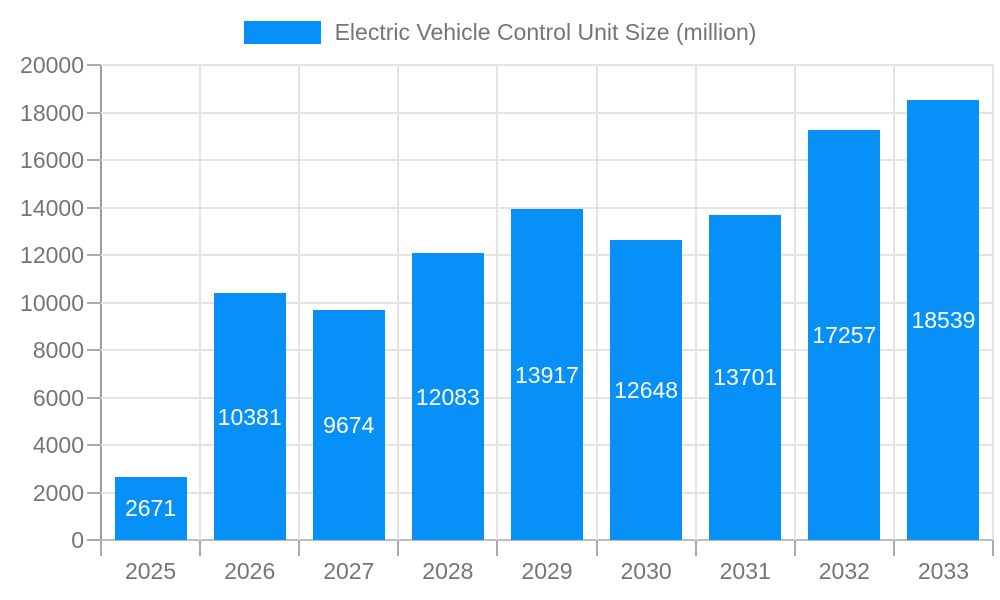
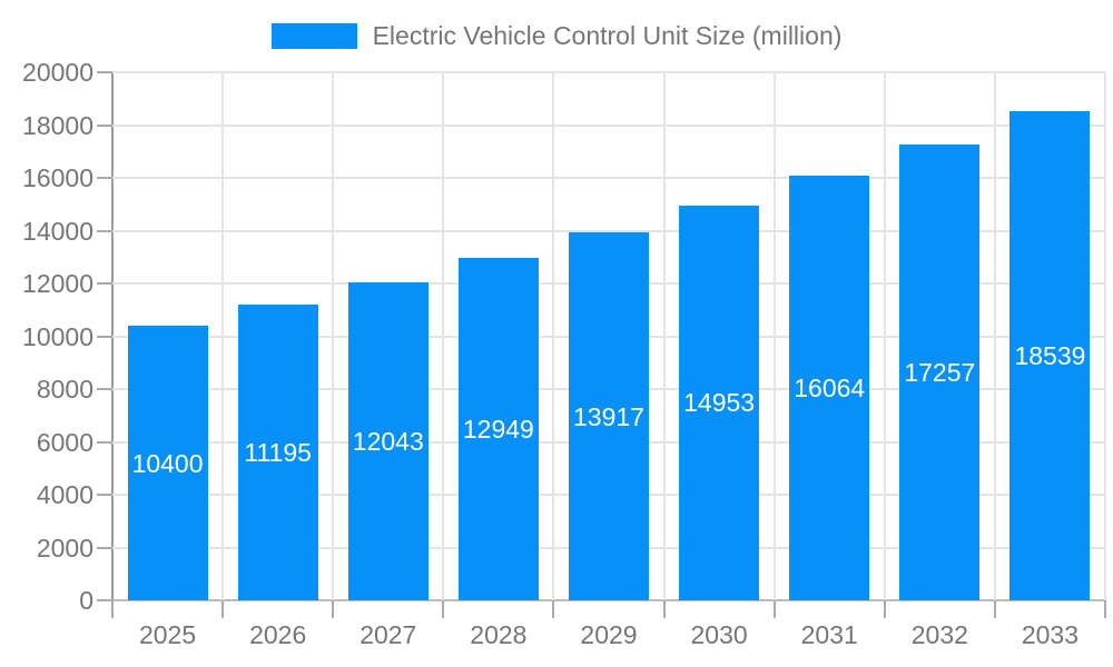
2025: 2671 -> 10400
2026: 10381 -> 11195
2027: 9674 -> 12043
2028: 12083 -> 12949
2030: 12648 -> 14953
2031: 13701 -> 16064
